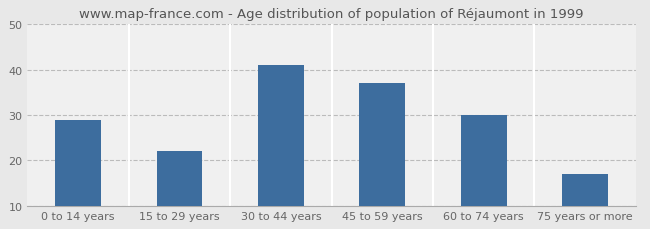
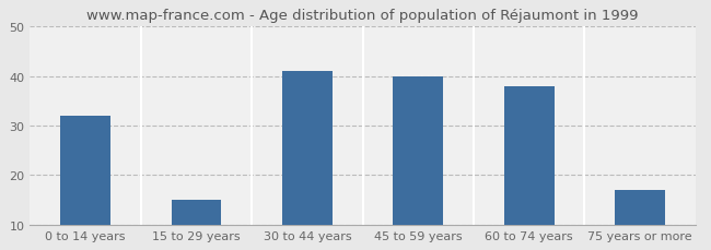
0 to 14 years: 29 -> 32
15 to 29 years: 22 -> 15
45 to 59 years: 37 -> 40
60 to 74 years: 30 -> 38
